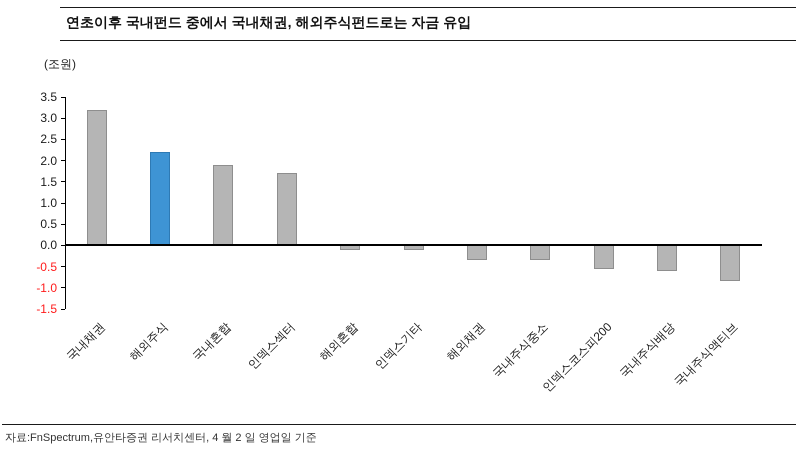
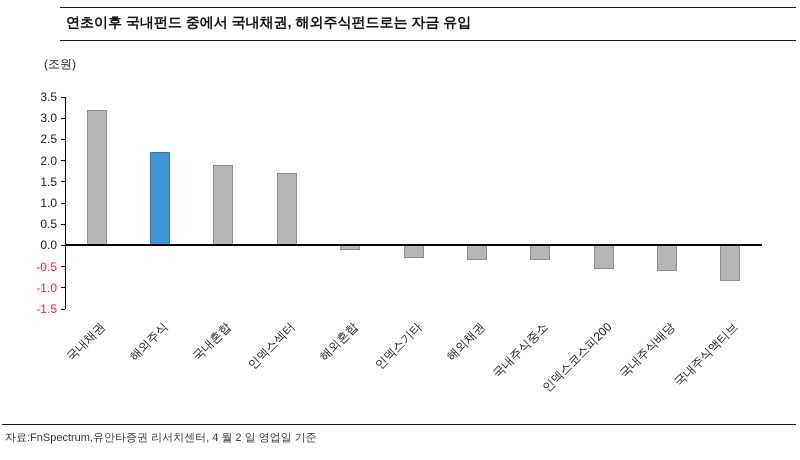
인덱스기타: -0.1 -> -0.3
